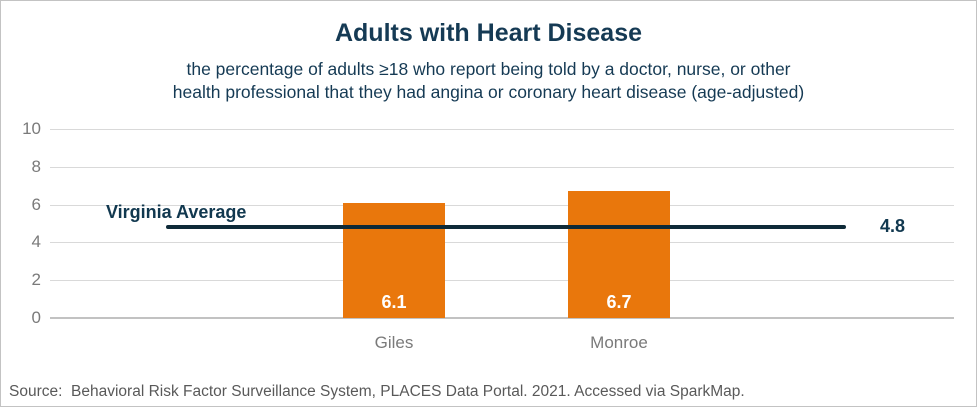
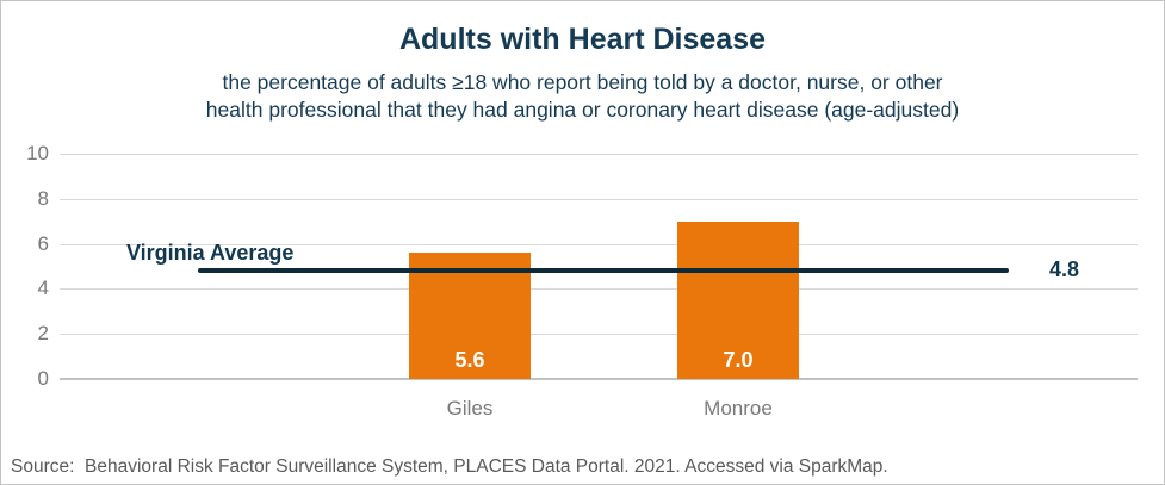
Giles: 6.1 -> 5.6
Monroe: 6.7 -> 7.0
